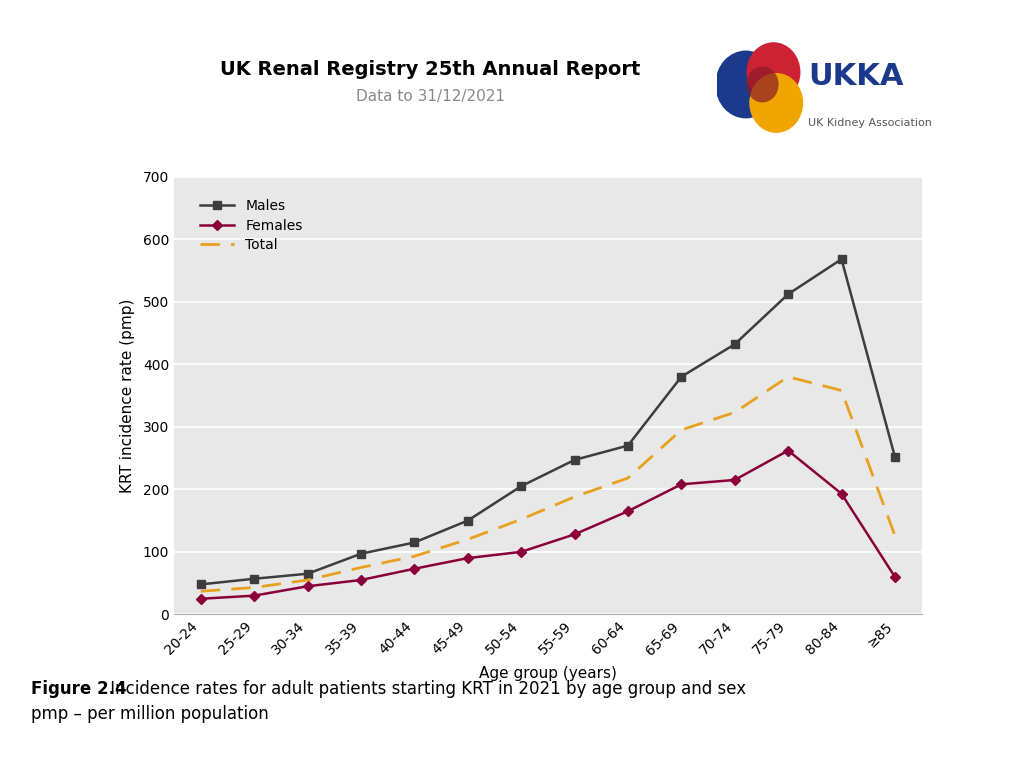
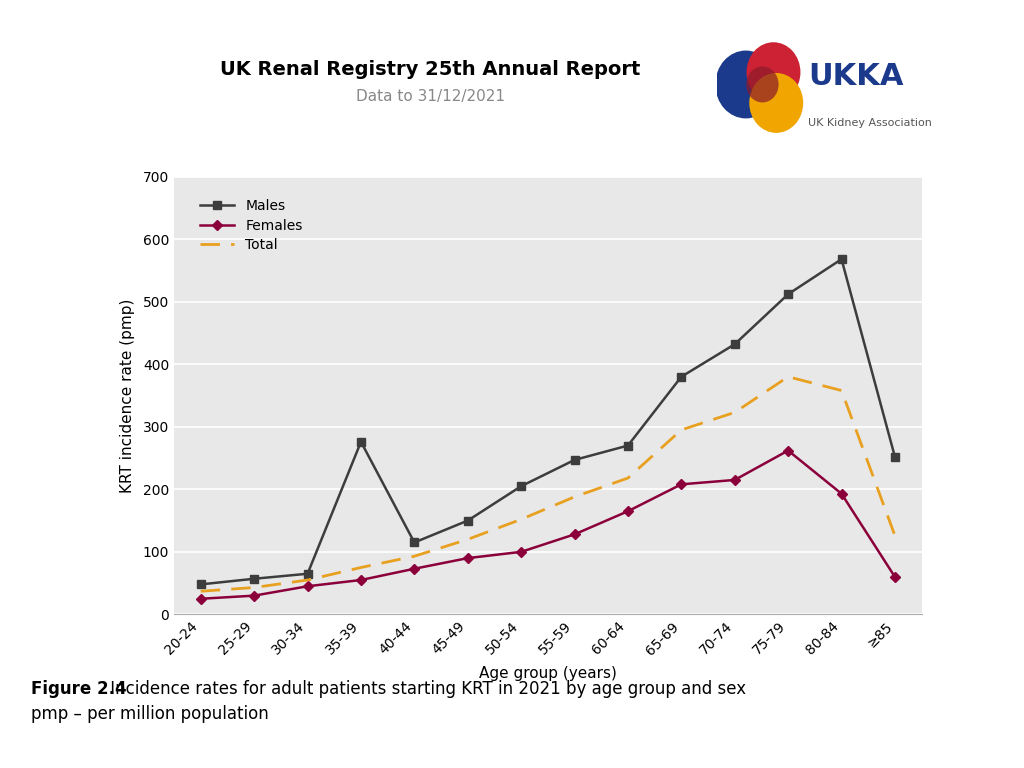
Males/35-39: 97 -> 276
